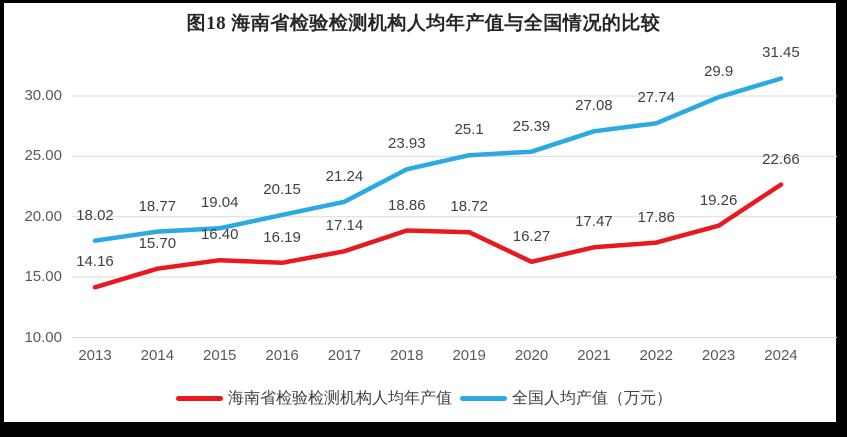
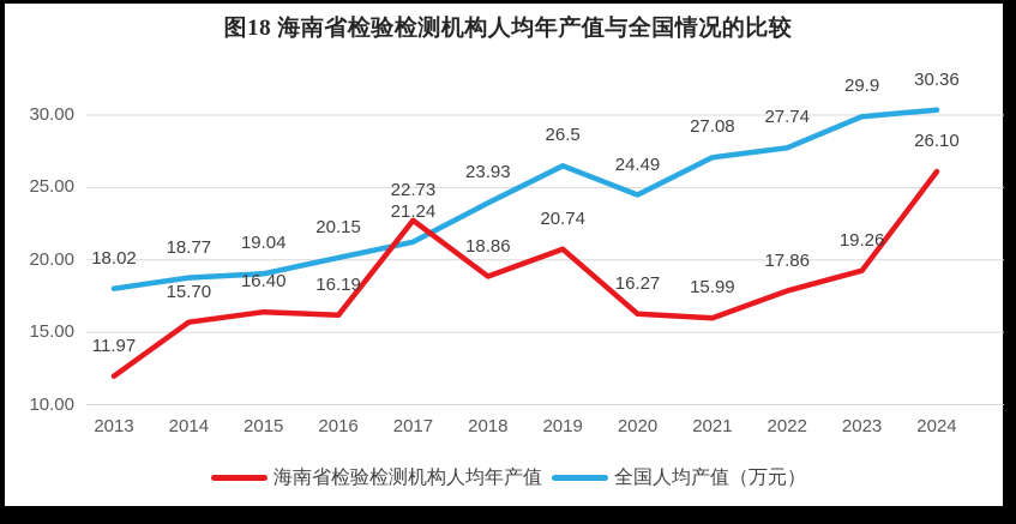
海南省检验检测机构人均年产值/2013: 14.16 -> 11.97
海南省检验检测机构人均年产值/2017: 17.14 -> 22.73
海南省检验检测机构人均年产值/2019: 18.72 -> 20.74
全国人均产值（万元）/2019: 25.1 -> 26.5
全国人均产值（万元）/2020: 25.39 -> 24.49
海南省检验检测机构人均年产值/2021: 17.47 -> 15.99
海南省检验检测机构人均年产值/2024: 22.66 -> 26.10
全国人均产值（万元）/2024: 31.45 -> 30.36
